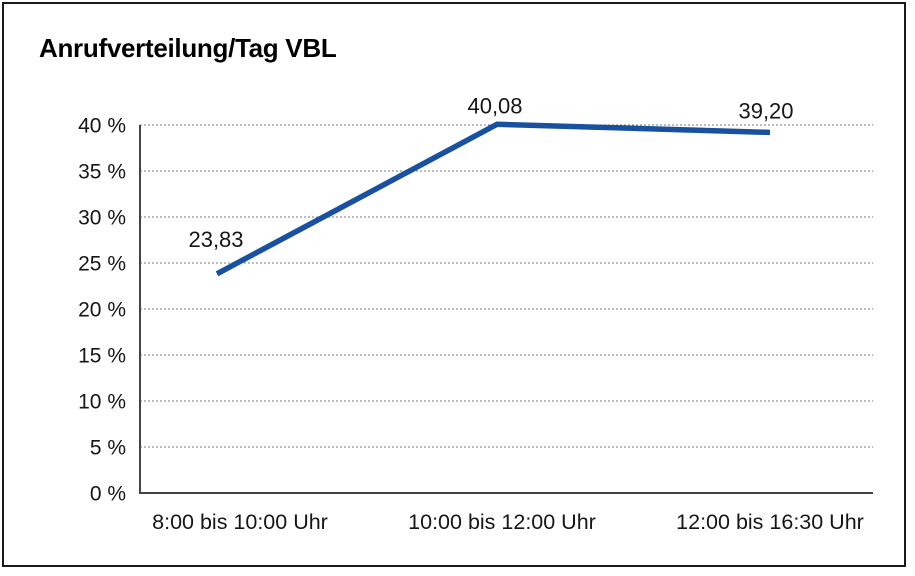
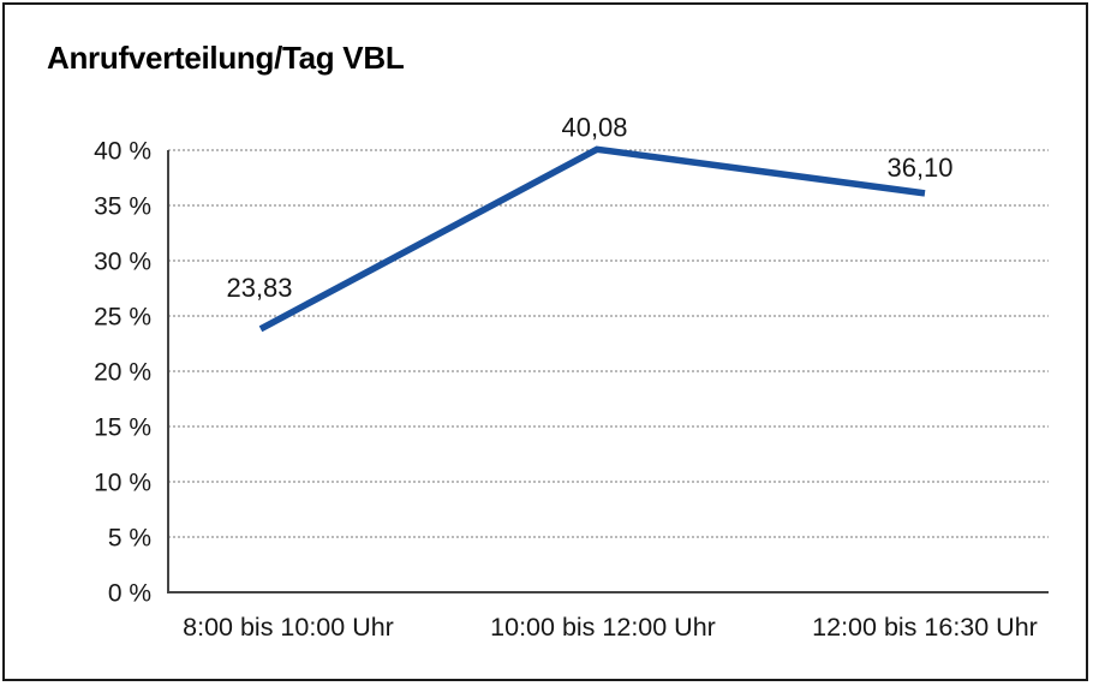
12:00 bis 16:30 Uhr: 39,20 -> 36,10
